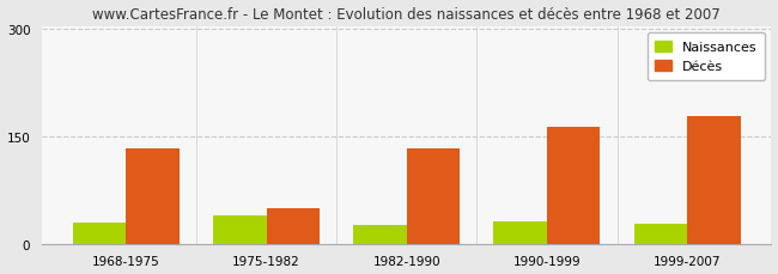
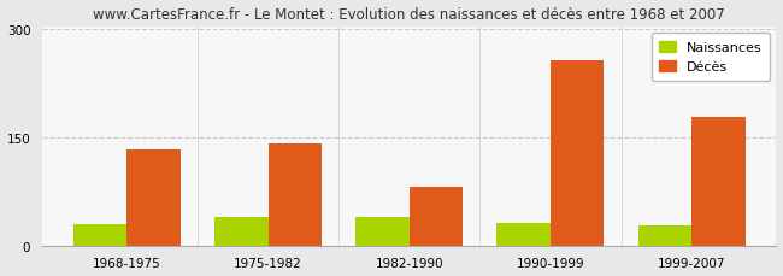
Décès/1975-1982: 50 -> 142
Naissances/1982-1990: 27 -> 40
Décès/1982-1990: 133 -> 82
Décès/1990-1999: 163 -> 258
